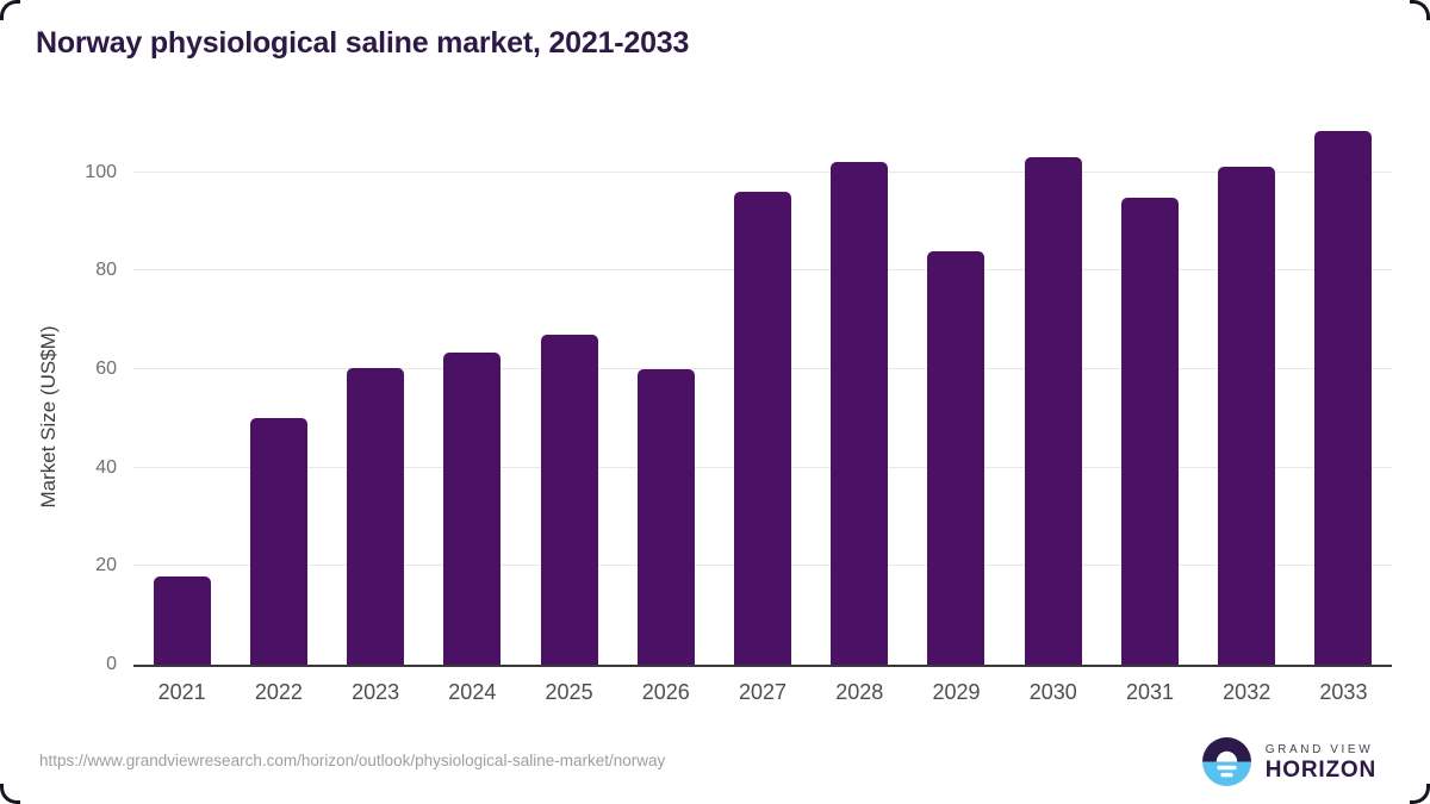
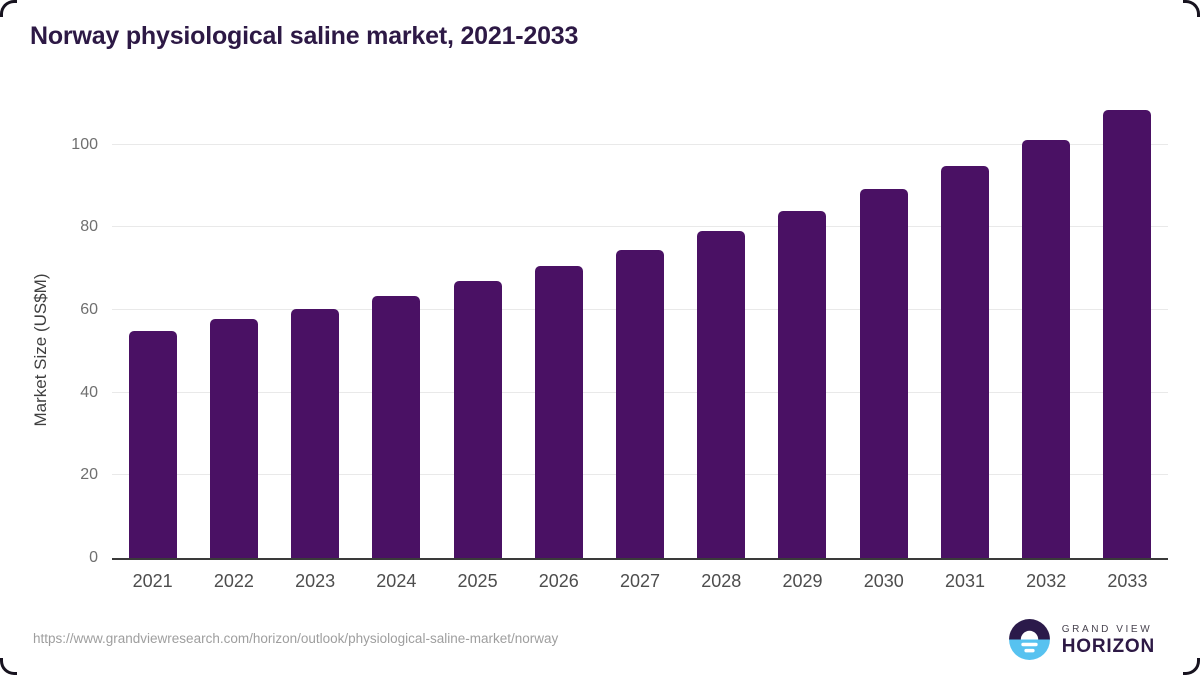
2021: 18 -> 55
2022: 50 -> 58
2026: 60 -> 71
2027: 96 -> 74
2028: 102 -> 79
2030: 103 -> 89
